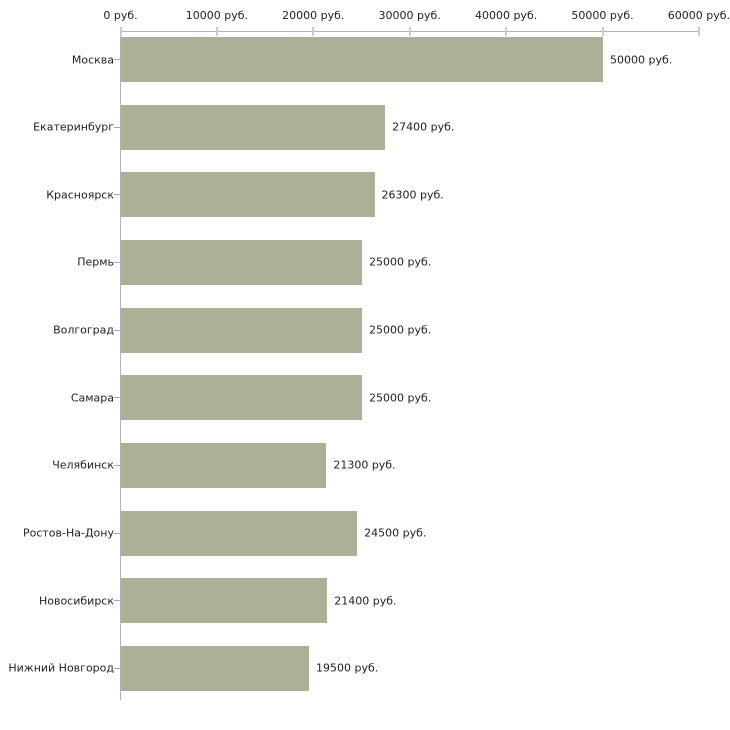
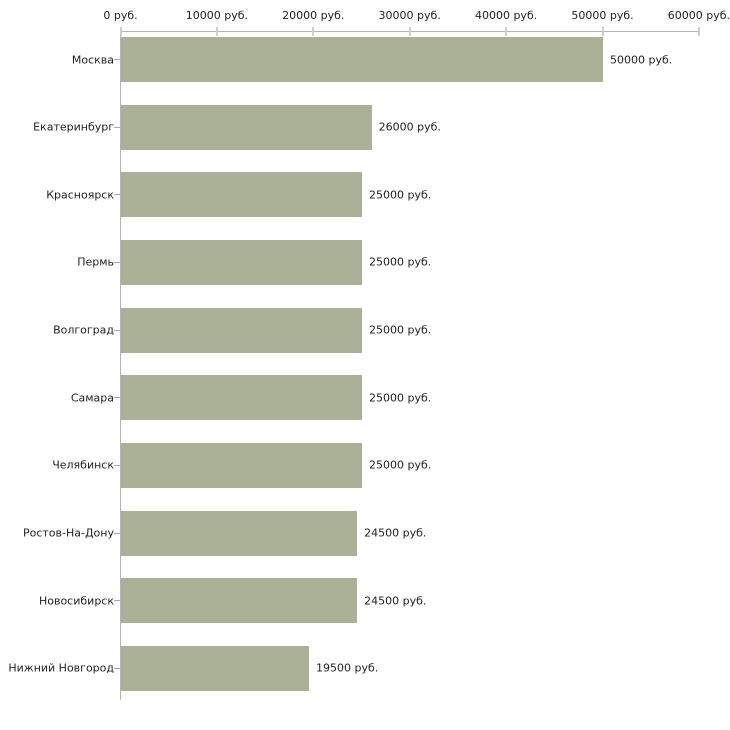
Екатеринбург: 27400 -> 26000
Красноярск: 26300 -> 25000
Челябинск: 21300 -> 25000
Новосибирск: 21400 -> 24500
